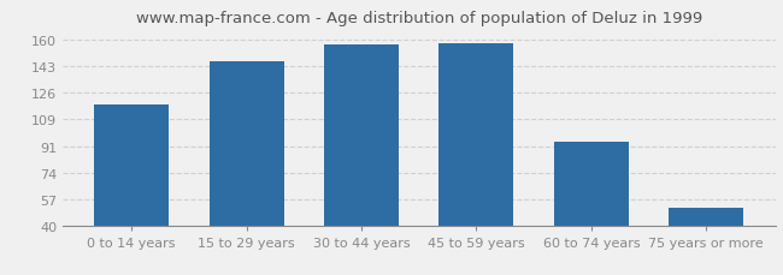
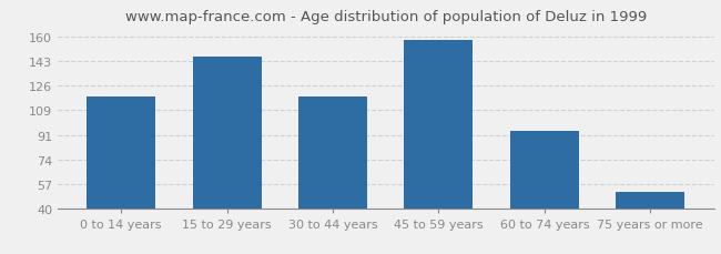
30 to 44 years: 157 -> 118
